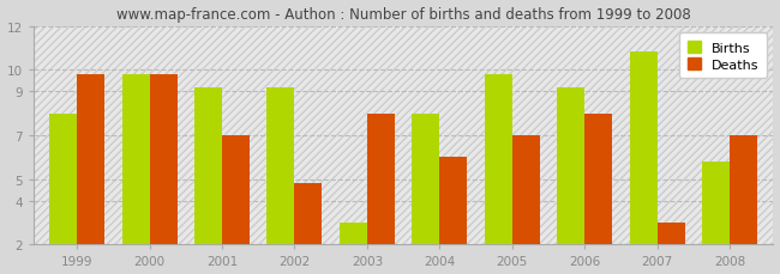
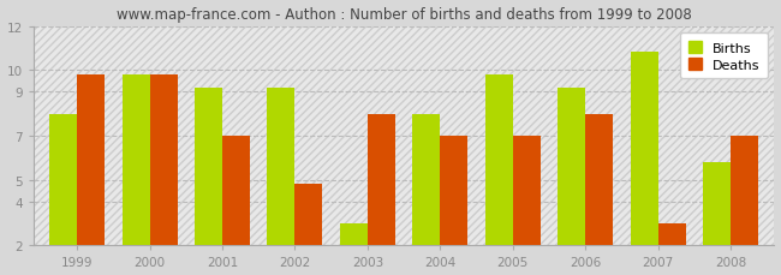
Deaths/2004: 6.0 -> 7.0
